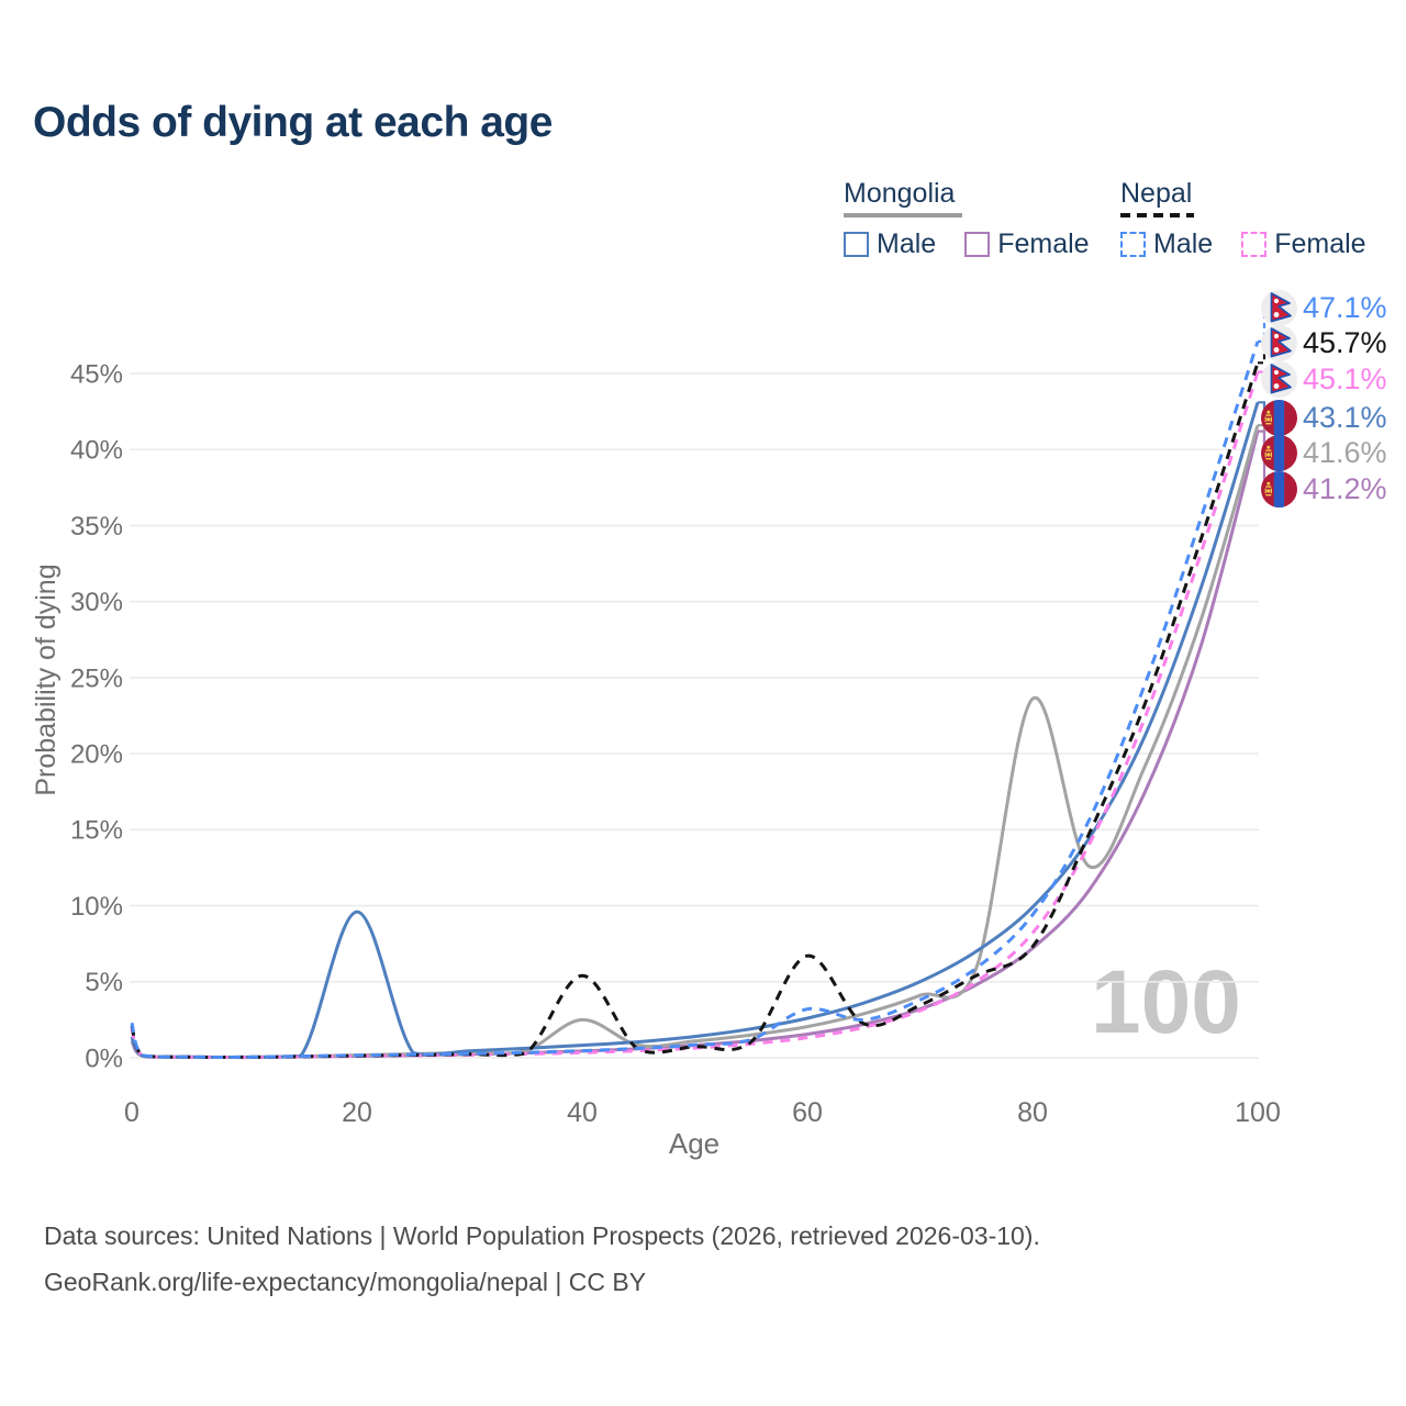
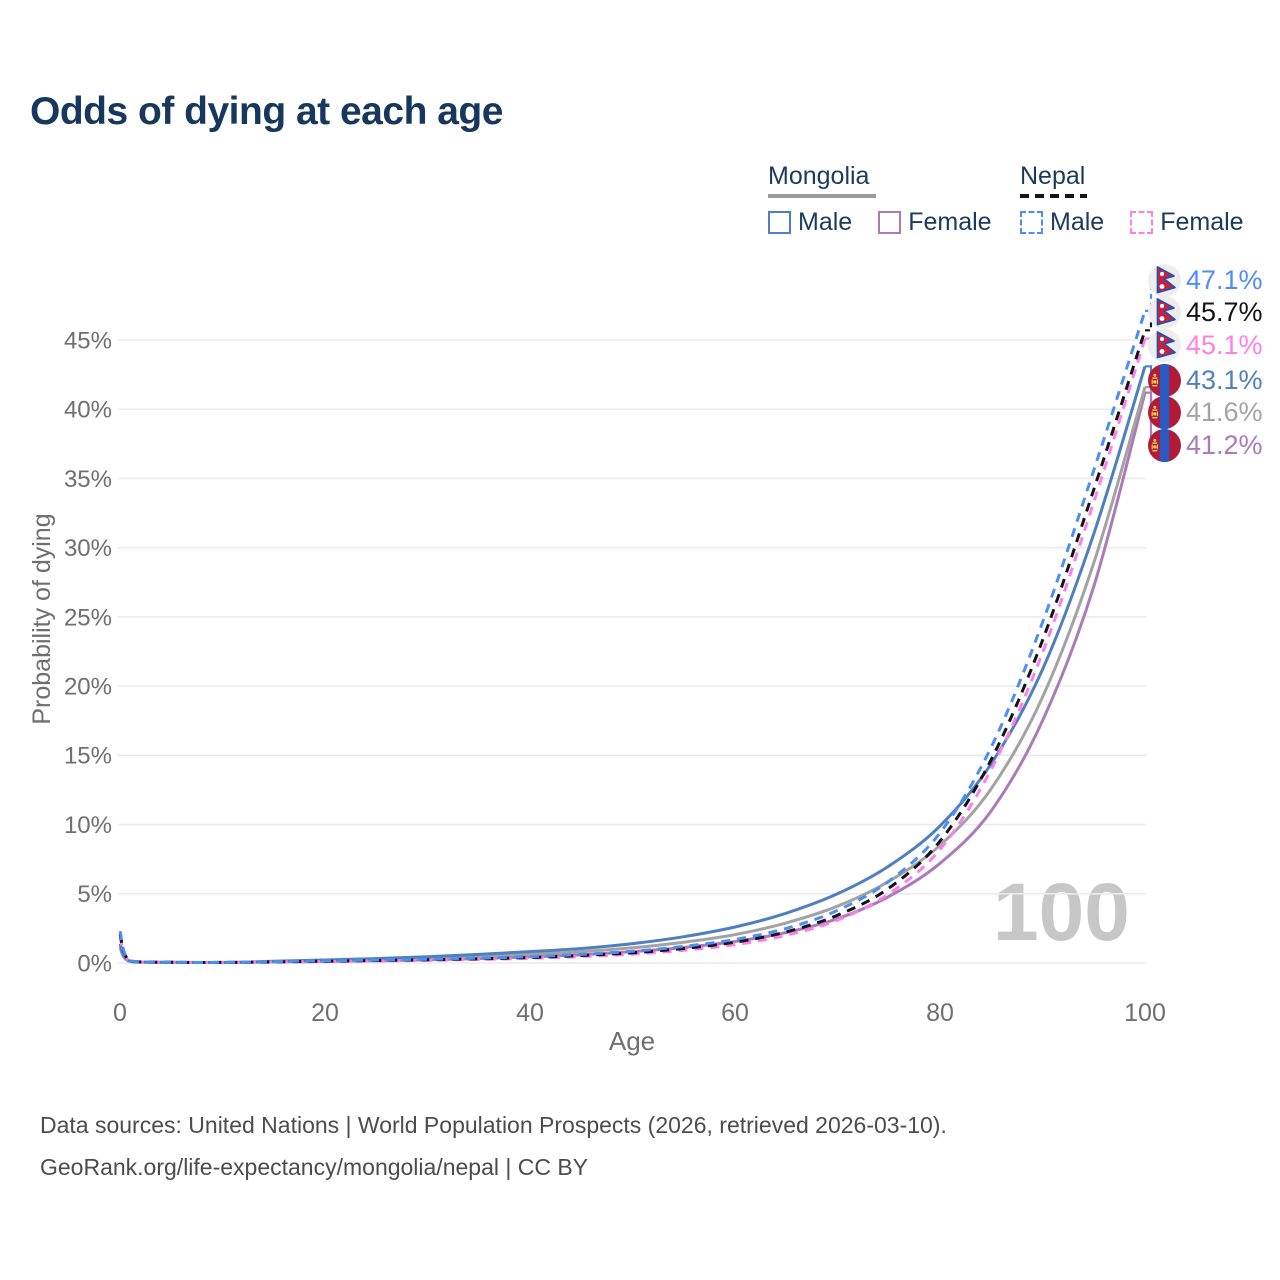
Mongolia Male/20: 9.6% -> 0.2%
Mongolia/40: 2.5% -> 0.6%
Nepal/40: 5.4% -> 0.4%
Nepal/60: 6.7% -> 1.5%
Nepal Male/60: 3.2% -> 1.7%
Mongolia/80: 23.6% -> 8.5%
Nepal/80: 7.3% -> 8.8%
